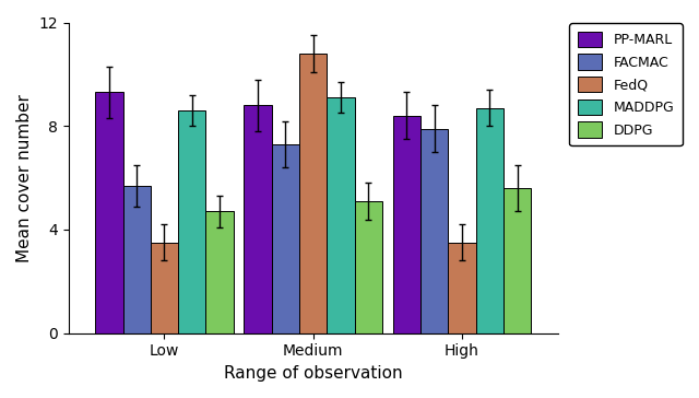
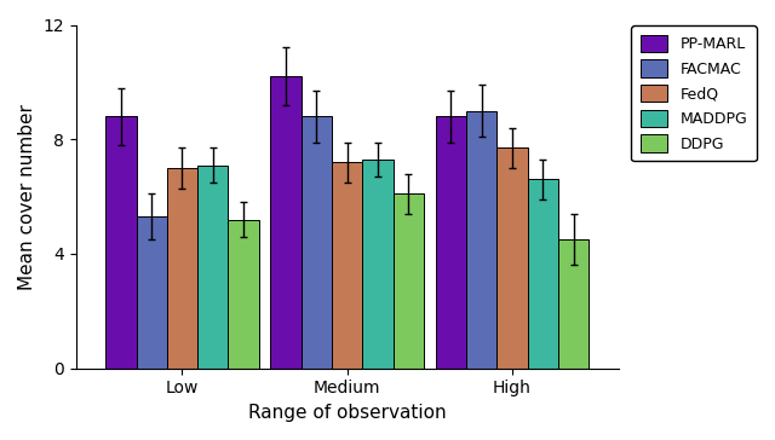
PP-MARL/Low: 9.3 -> 8.8
FACMAC/Low: 5.7 -> 5.3
FedQ/Low: 3.5 -> 7.0
MADDPG/Low: 8.6 -> 7.1
DDPG/Low: 4.7 -> 5.2
PP-MARL/Medium: 8.8 -> 10.2
FACMAC/Medium: 7.3 -> 8.8
FedQ/Medium: 10.8 -> 7.2
MADDPG/Medium: 9.1 -> 7.3
DDPG/Medium: 5.1 -> 6.1
PP-MARL/High: 8.4 -> 8.8
FACMAC/High: 7.9 -> 9.0
FedQ/High: 3.5 -> 7.7
MADDPG/High: 8.7 -> 6.6
DDPG/High: 5.6 -> 4.5
